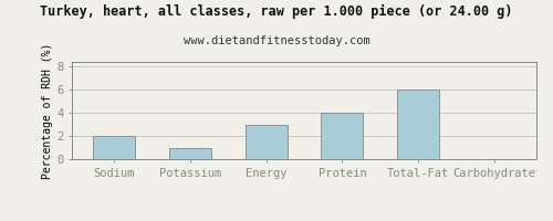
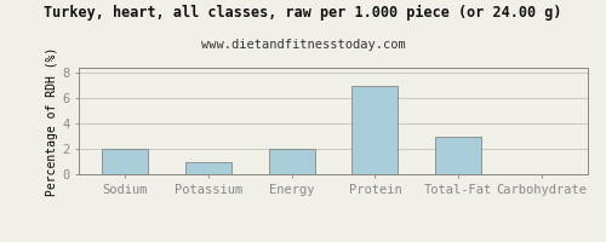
Energy: 3 -> 2
Protein: 4 -> 7
Total-Fat: 6 -> 3
